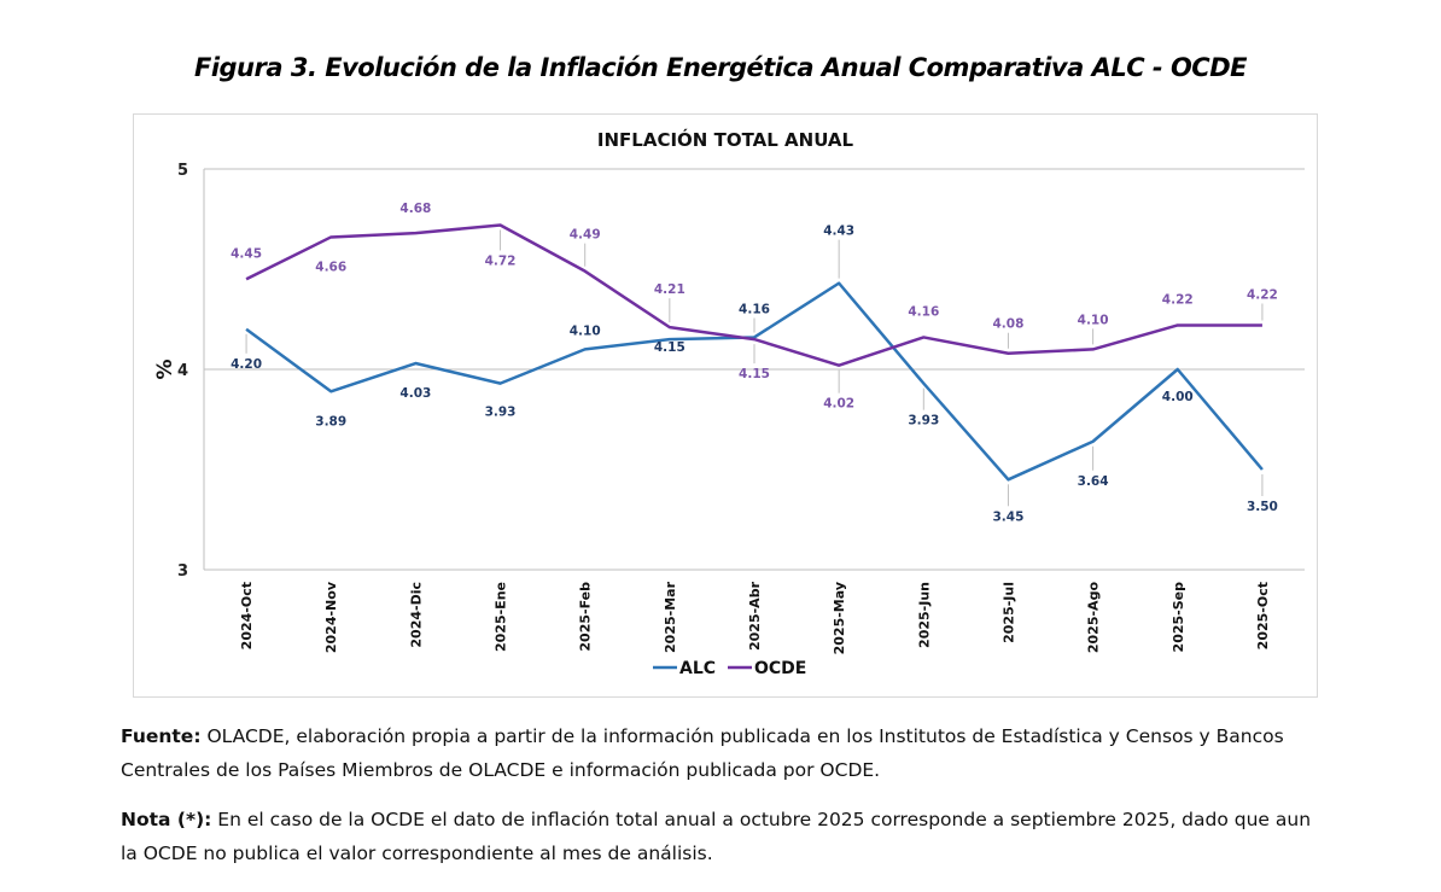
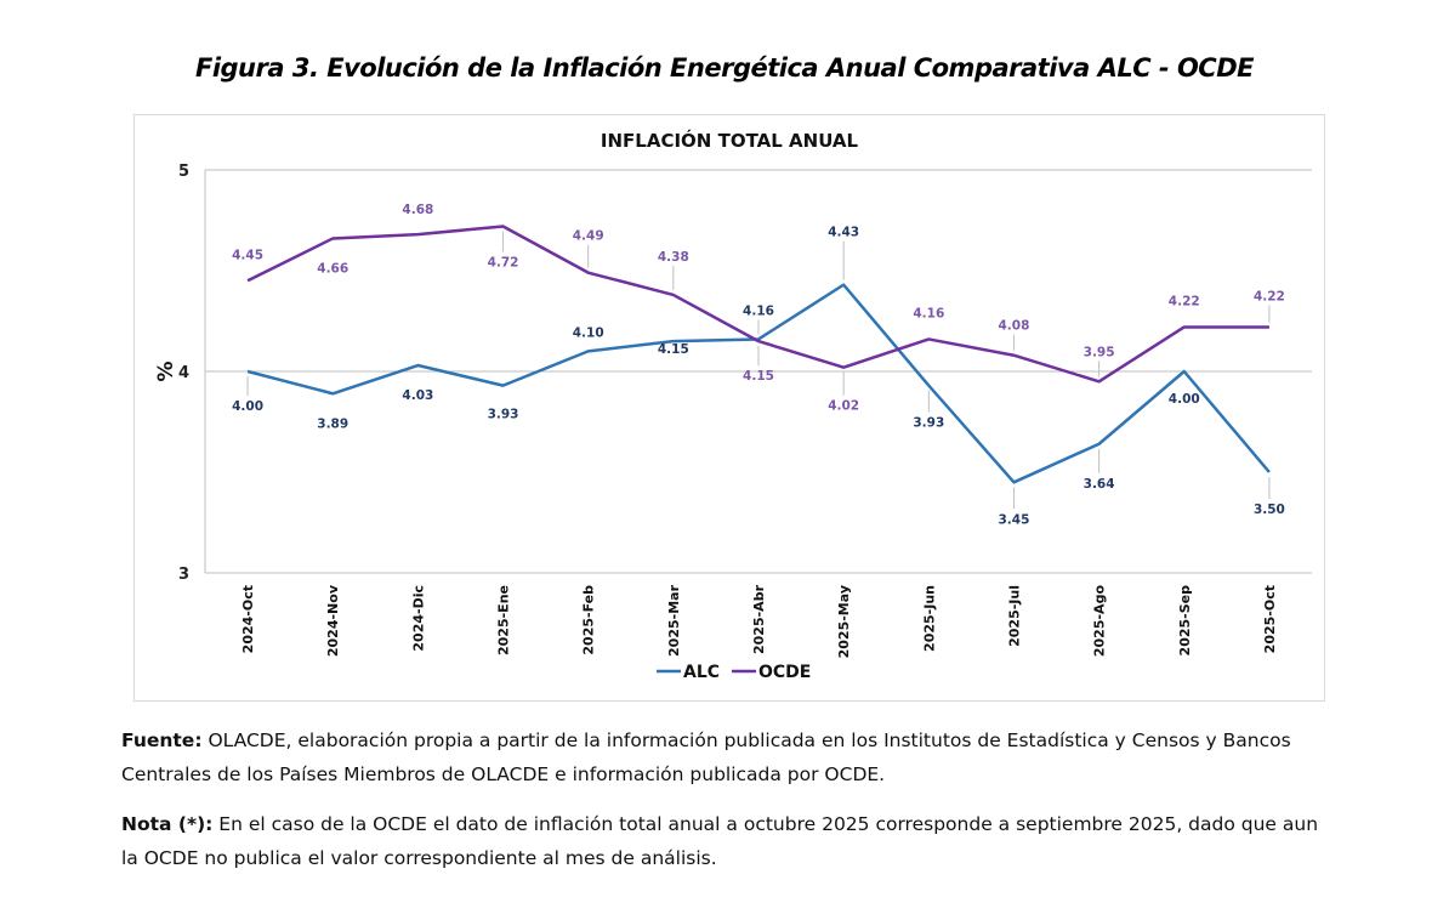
ALC/2024-Oct: 4.20 -> 4.00
OCDE/2025-Mar: 4.21 -> 4.38
OCDE/2025-Ago: 4.10 -> 3.95
